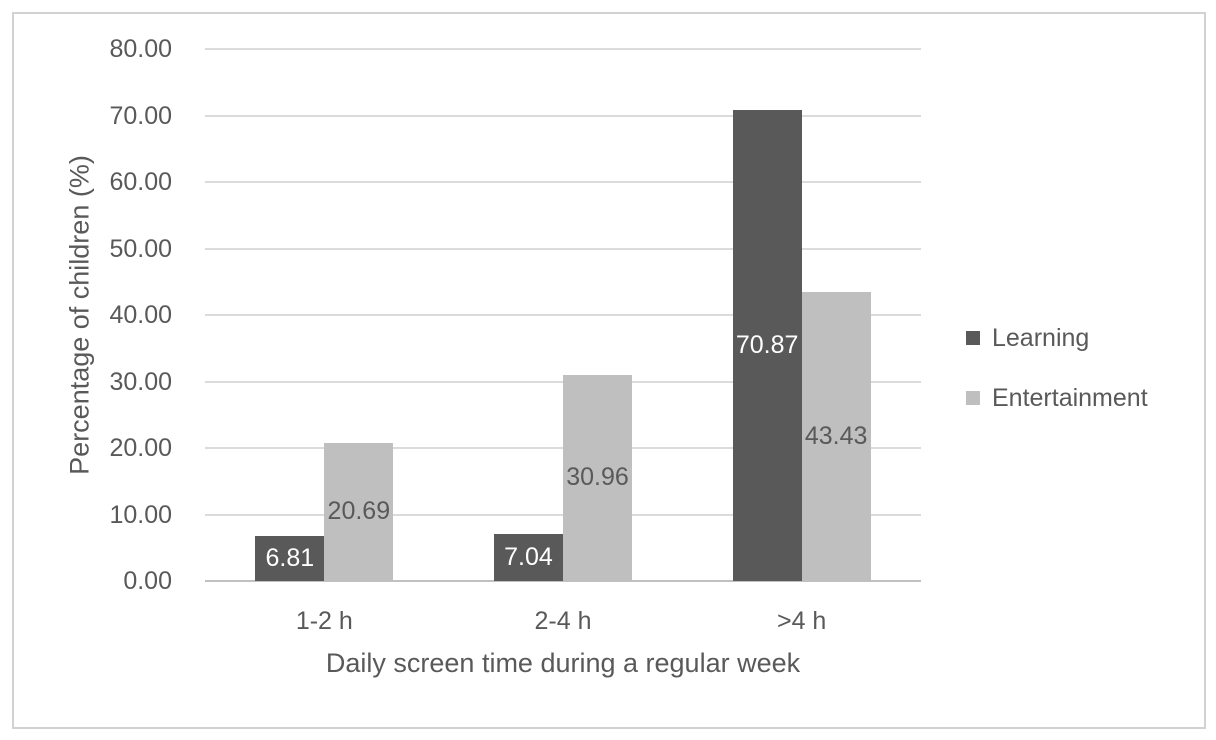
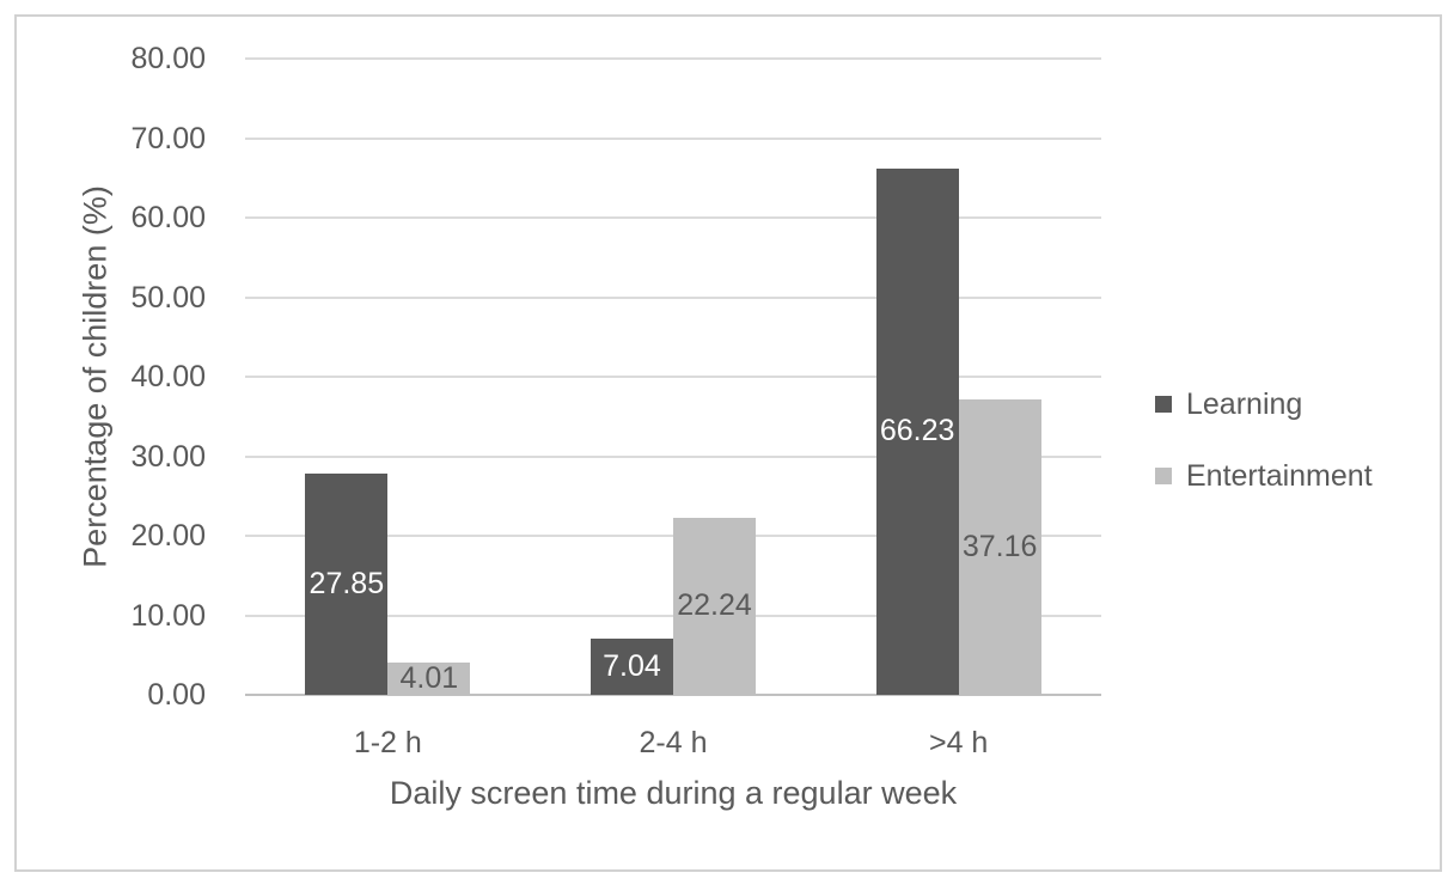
Learning/1-2 h: 6.81 -> 27.85
Entertainment/1-2 h: 20.69 -> 4.01
Entertainment/2-4 h: 30.96 -> 22.24
Learning/>4 h: 70.87 -> 66.23
Entertainment/>4 h: 43.43 -> 37.16
